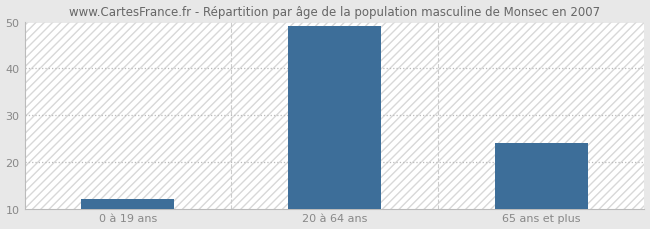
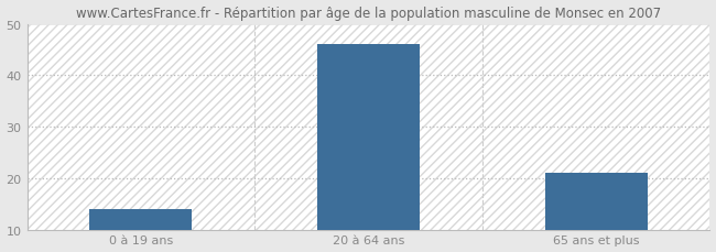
0 à 19 ans: 12 -> 14
20 à 64 ans: 49 -> 46
65 ans et plus: 24 -> 21
